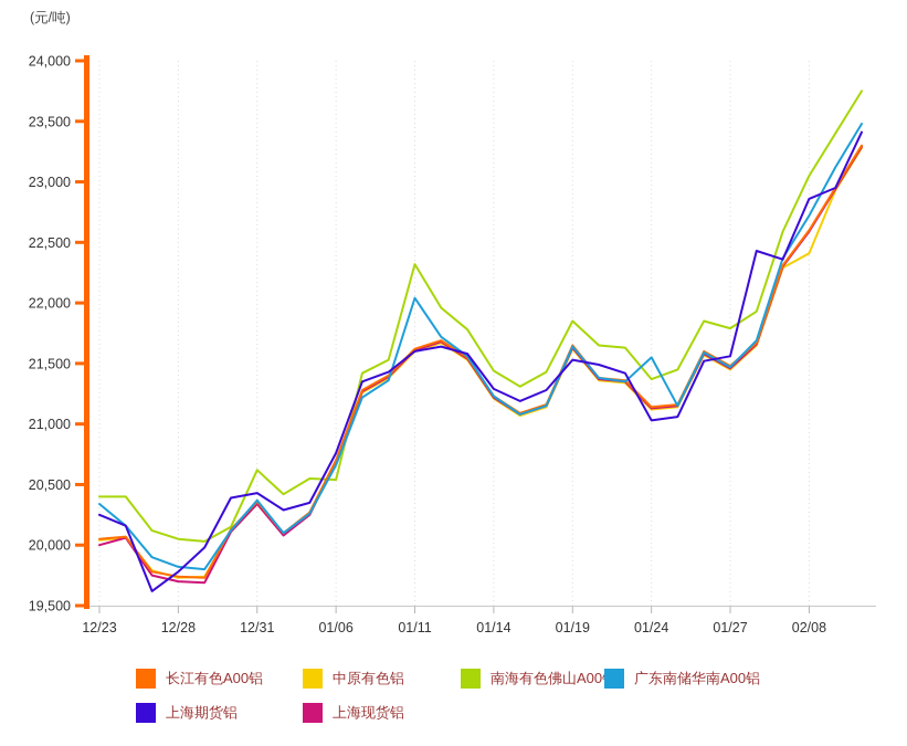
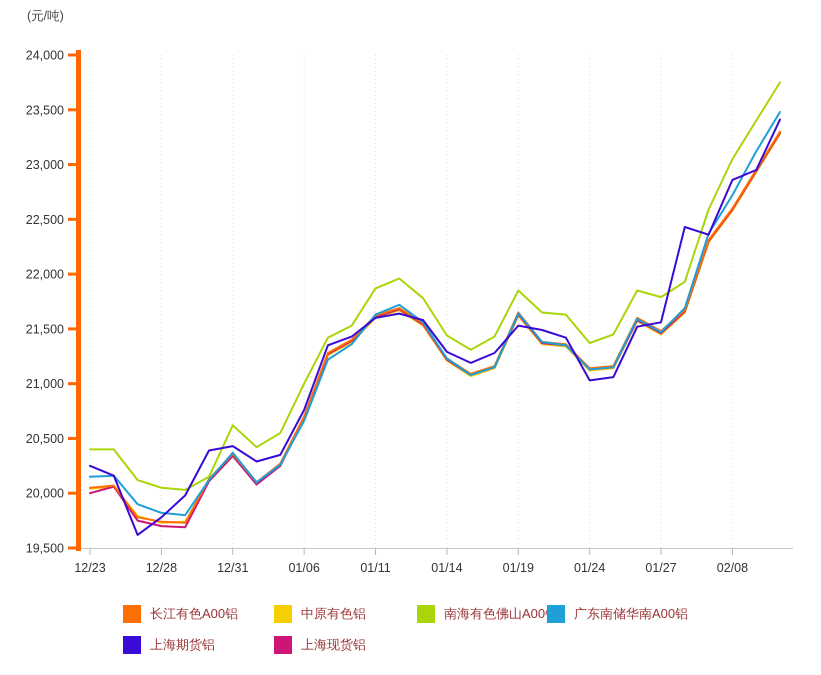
广东南储华南A00铝/12/23: 20340 -> 20150
南海有色佛山A00铝/01/06: 20540 -> 21000
南海有色佛山A00铝/01/11: 22320 -> 21870
广东南储华南A00铝/01/11: 22040 -> 21630
广东南储华南A00铝/01/24: 21550 -> 21130
中原有色铝/02/08: 22410 -> 22580
